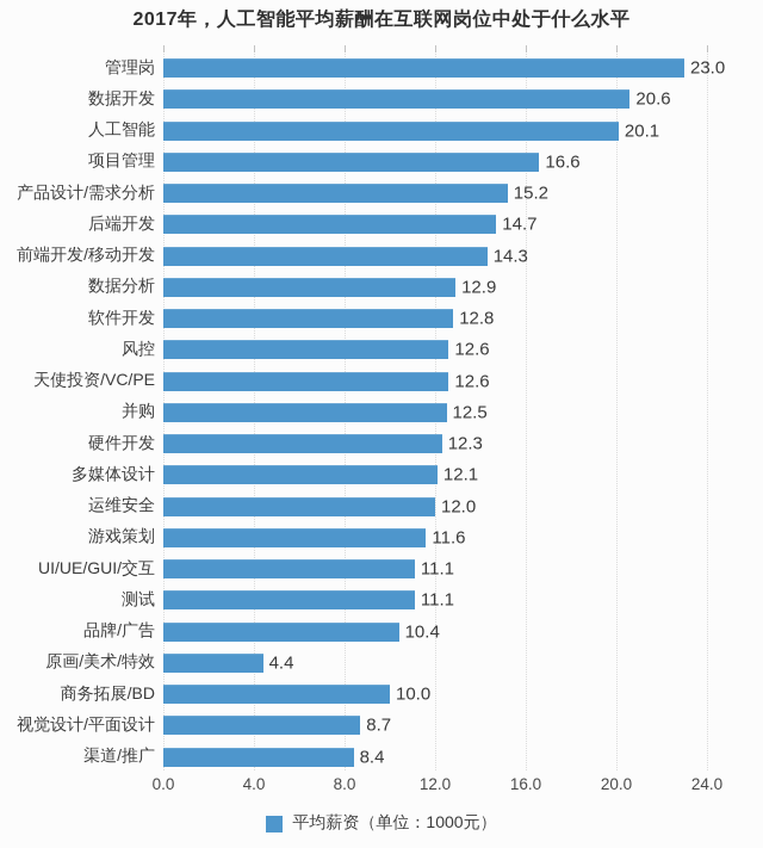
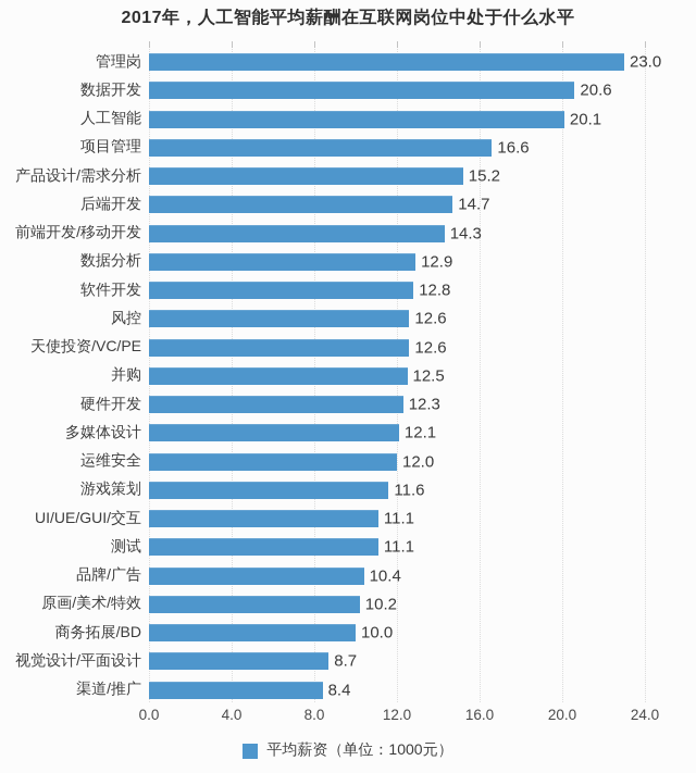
原画/美术/特效: 4.4 -> 10.2
